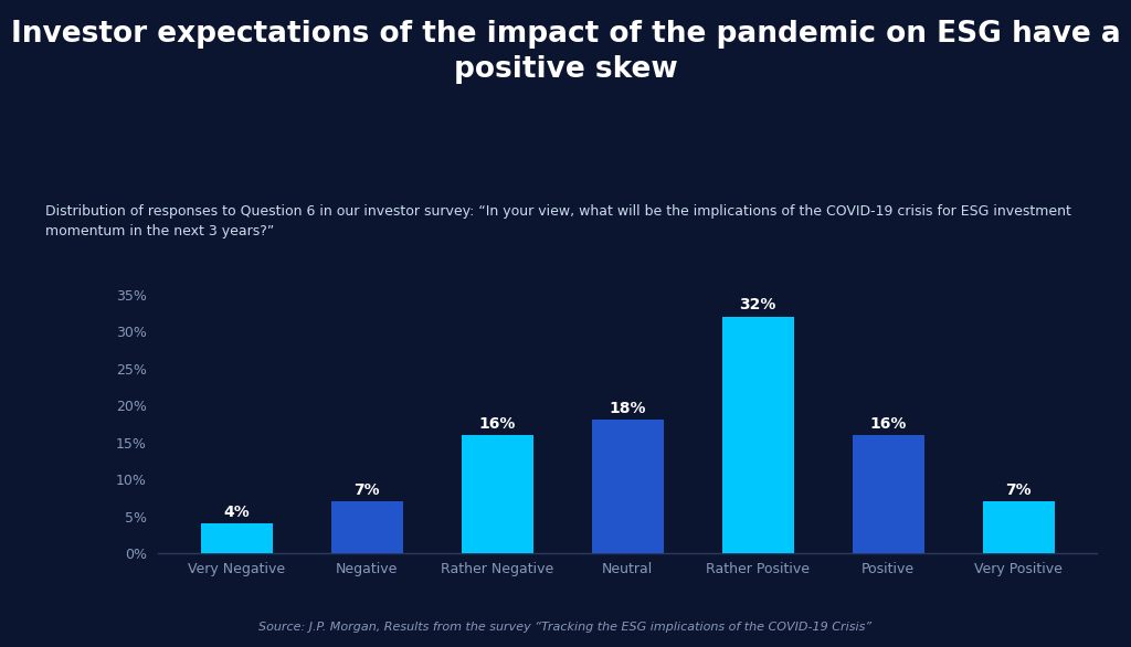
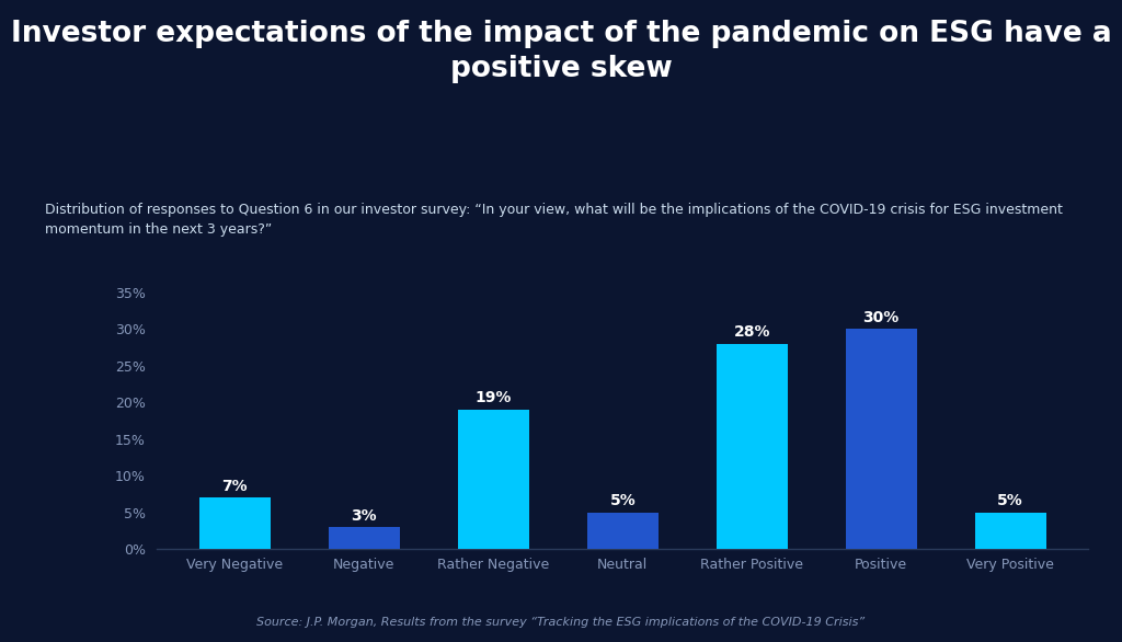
Very Negative: 4% -> 7%
Negative: 7% -> 3%
Rather Negative: 16% -> 19%
Neutral: 18% -> 5%
Rather Positive: 32% -> 28%
Positive: 16% -> 30%
Very Positive: 7% -> 5%
